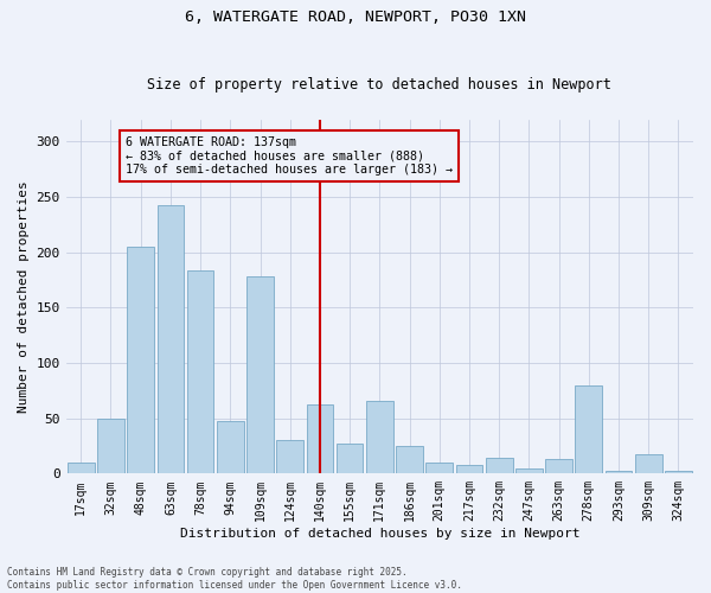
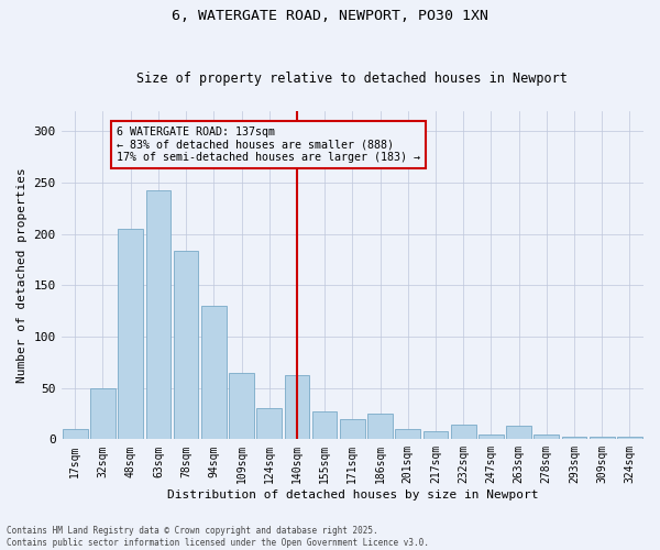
94sqm: 48 -> 130
109sqm: 178 -> 65
171sqm: 66 -> 20
278sqm: 80 -> 5
309sqm: 18 -> 3
